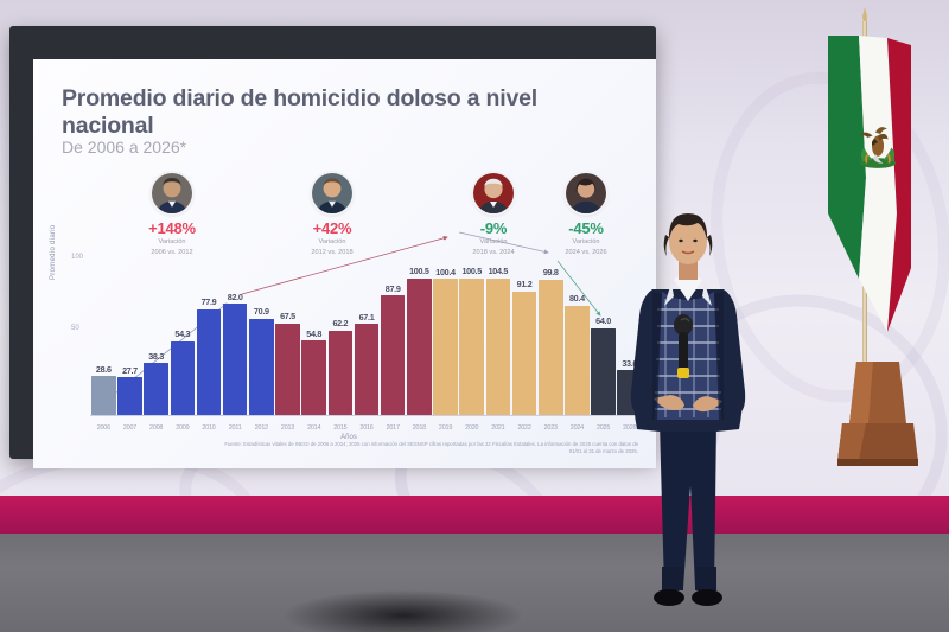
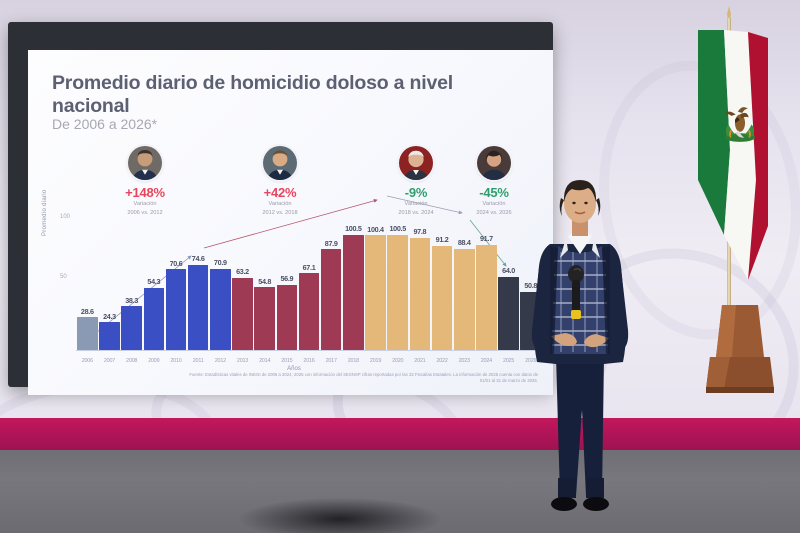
2007: 27.7 -> 24.3
2010: 77.9 -> 70.6
2011: 82.0 -> 74.6
2013: 67.5 -> 63.2
2015: 62.2 -> 56.9
2021: 104.5 -> 97.8
2023: 99.8 -> 88.4
2024: 80.4 -> 91.7
2026: 33.0 -> 50.8
